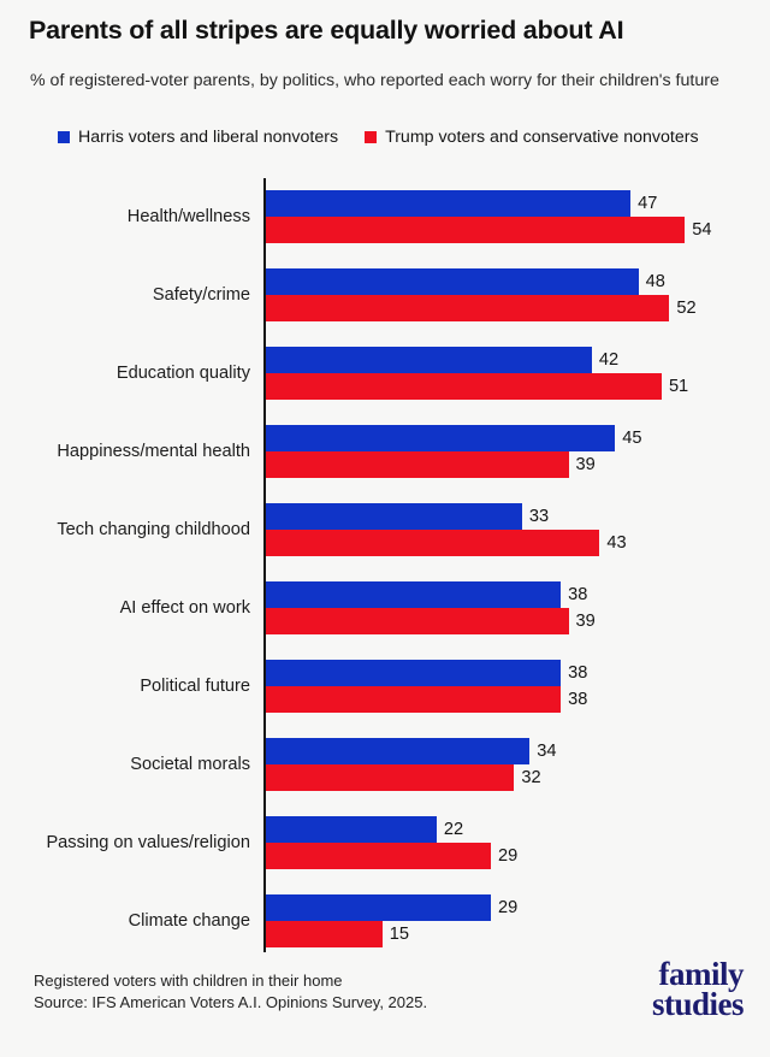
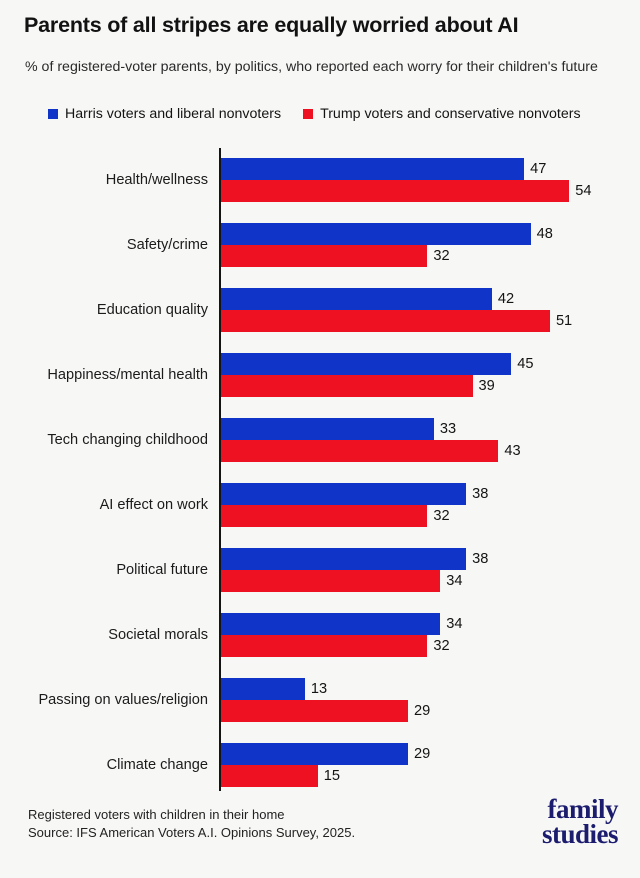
Trump voters and conservative nonvoters/Safety/crime: 52 -> 32
Trump voters and conservative nonvoters/AI effect on work: 39 -> 32
Trump voters and conservative nonvoters/Political future: 38 -> 34
Harris voters and liberal nonvoters/Passing on values/religion: 22 -> 13
